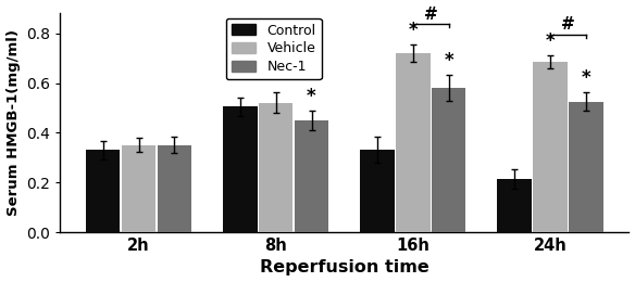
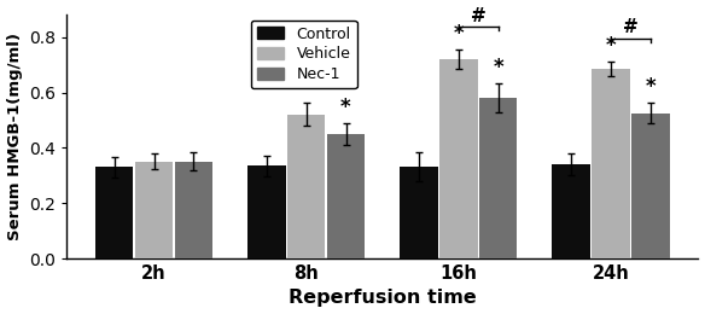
Control/8h: 0.505 -> 0.335
Control/24h: 0.215 -> 0.340
